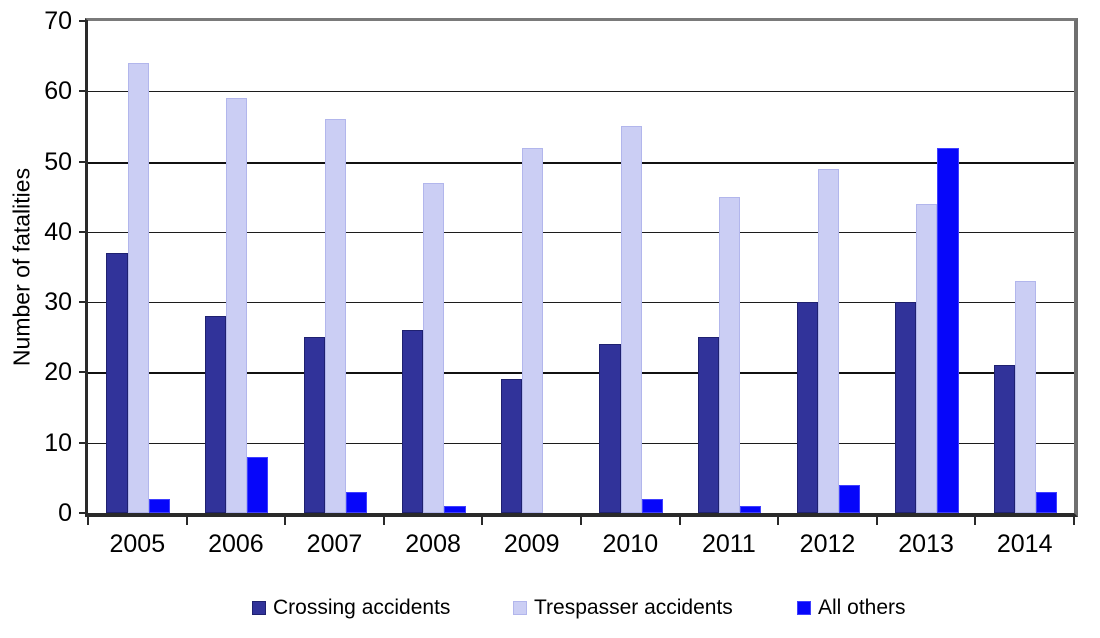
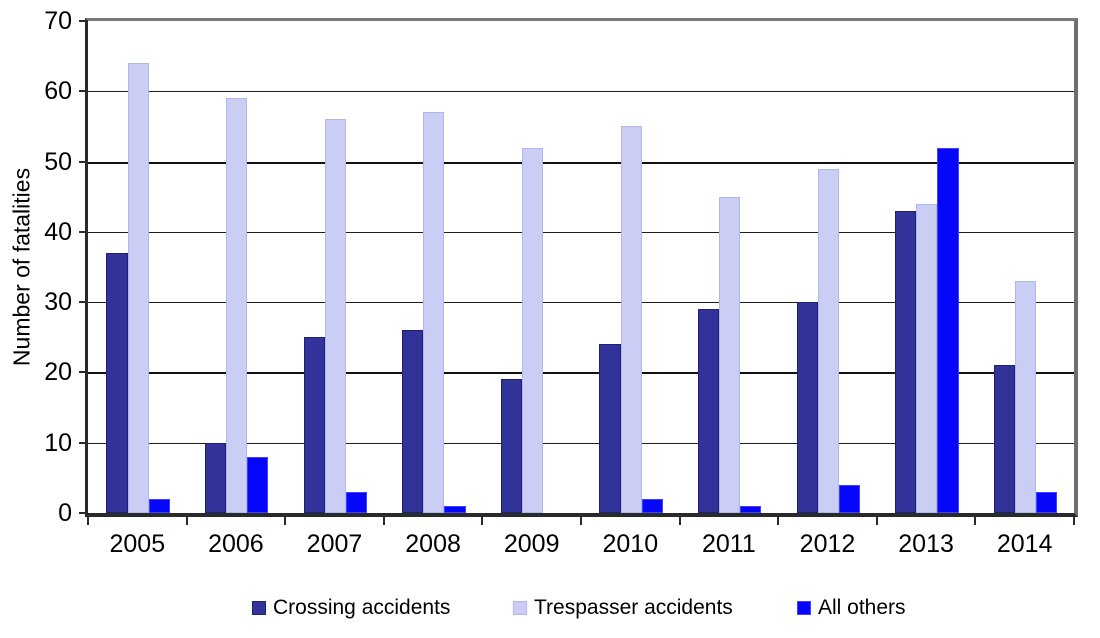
Crossing accidents/2006: 28 -> 10
Trespasser accidents/2008: 47 -> 57
Crossing accidents/2011: 25 -> 29
Crossing accidents/2013: 30 -> 43
